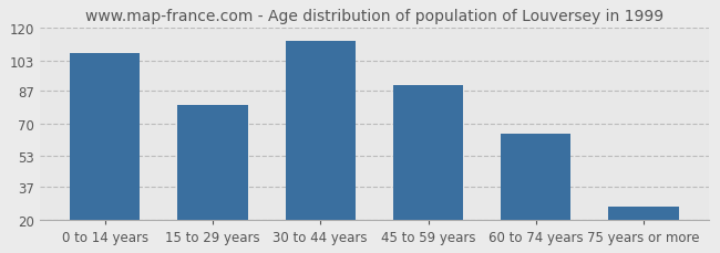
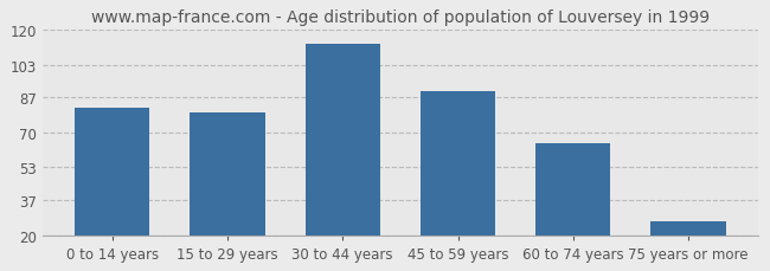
0 to 14 years: 107 -> 82
